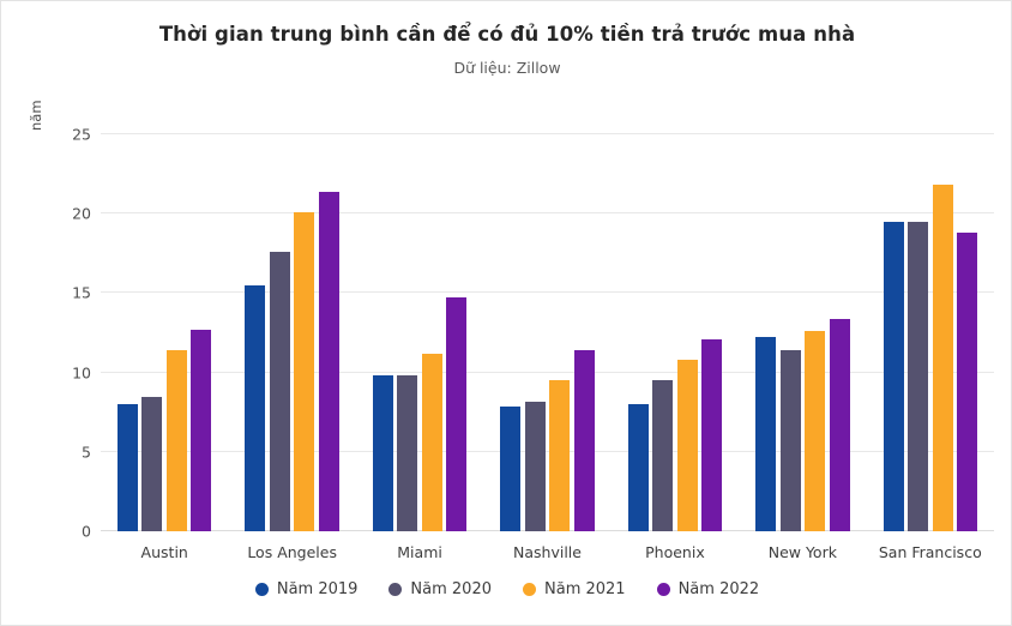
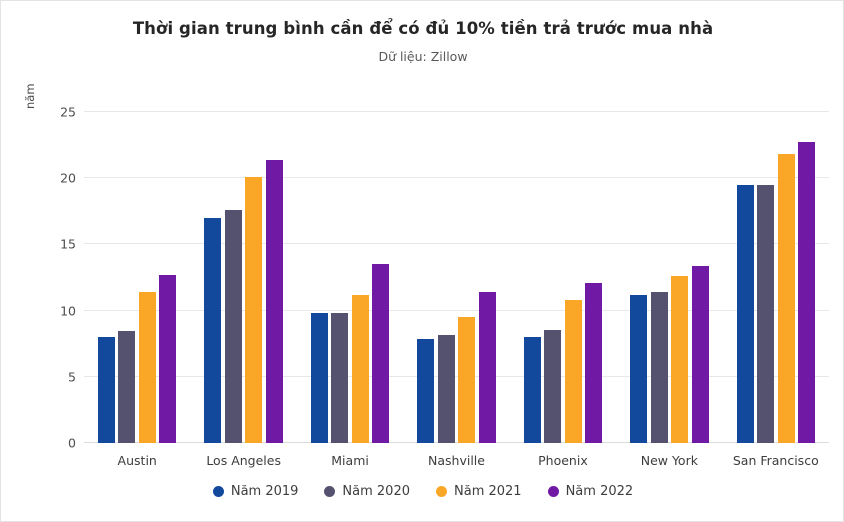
Năm 2019/Los Angeles: 15.5 -> 17.0
Năm 2022/Miami: 14.7 -> 13.5
Năm 2020/Phoenix: 9.5 -> 8.5
Năm 2019/New York: 12.2 -> 11.2
Năm 2022/San Francisco: 18.8 -> 22.8
